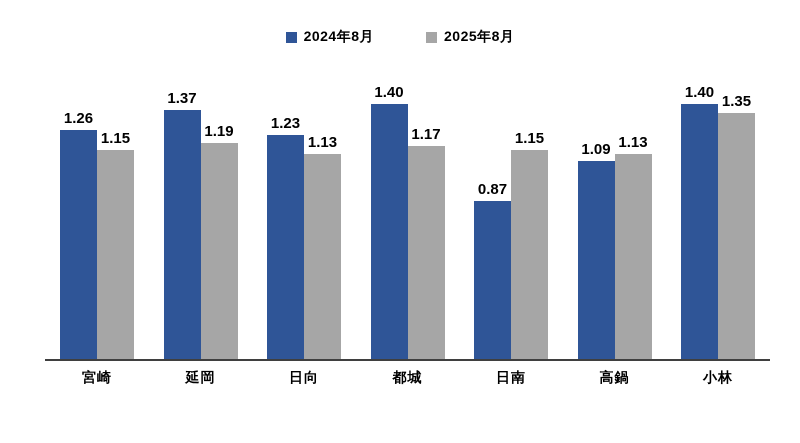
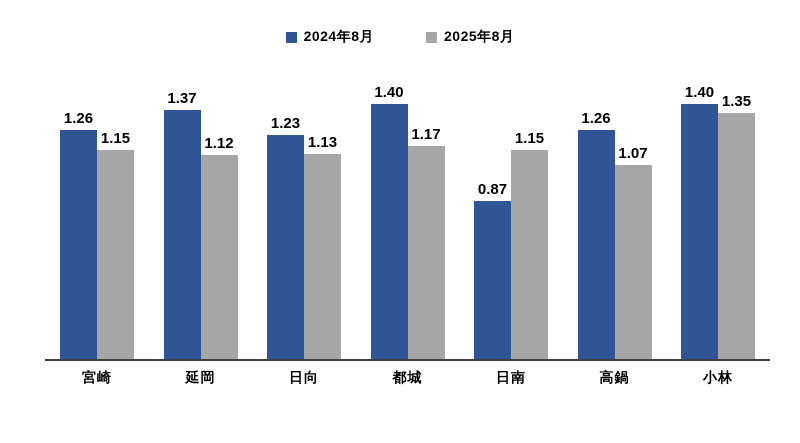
2025年8月/延岡: 1.19 -> 1.12
2024年8月/高鍋: 1.09 -> 1.26
2025年8月/高鍋: 1.13 -> 1.07
